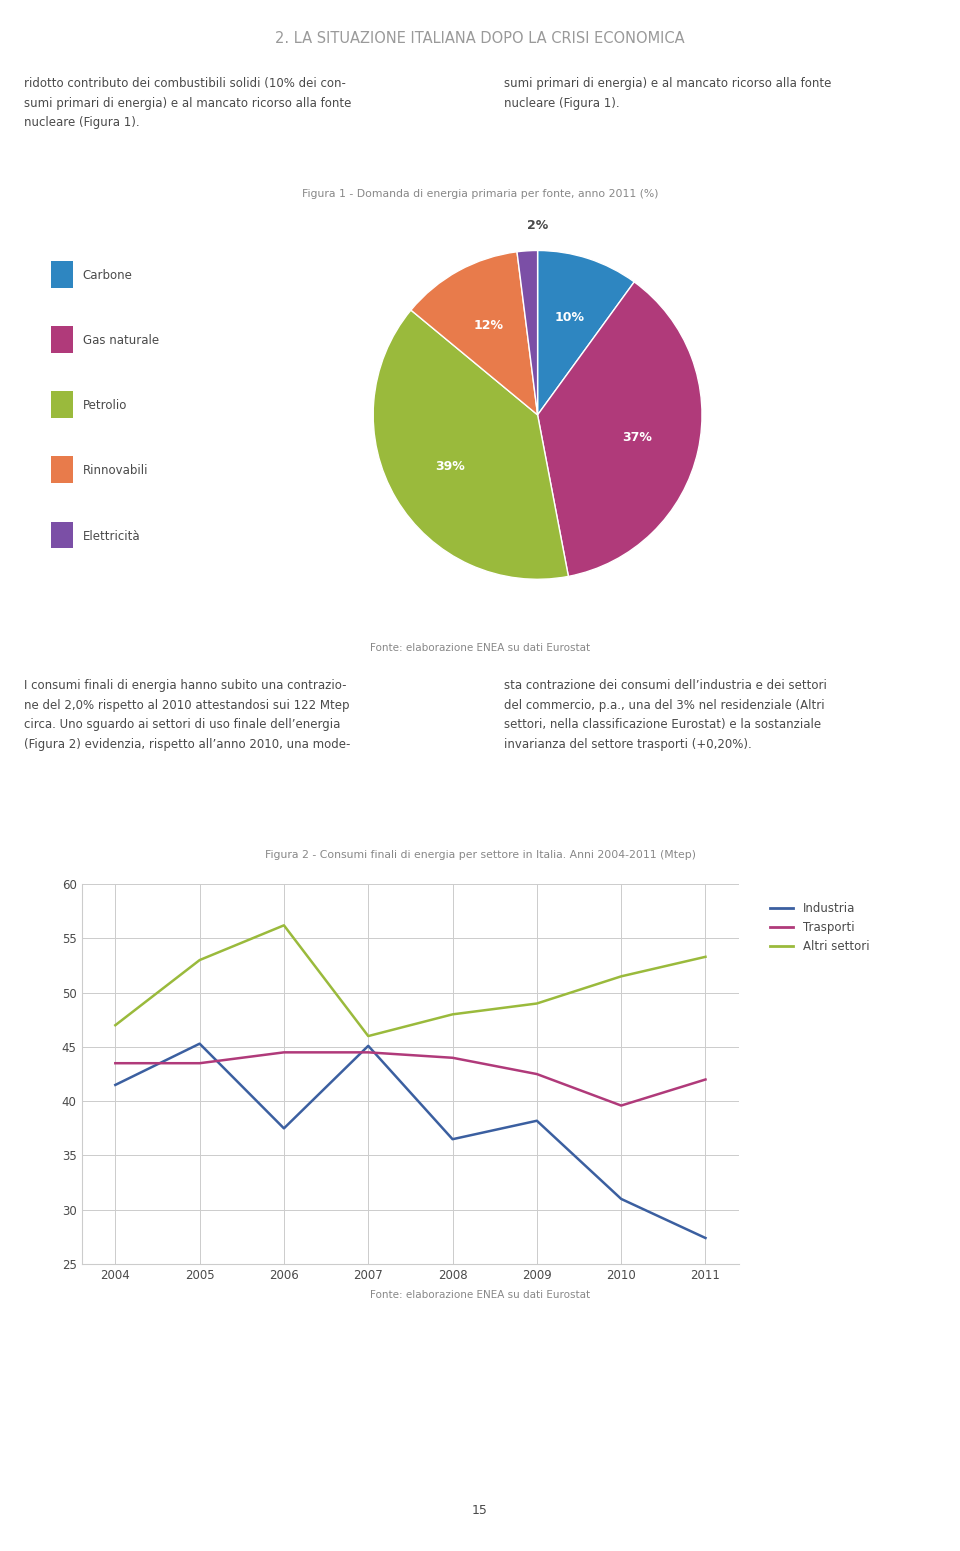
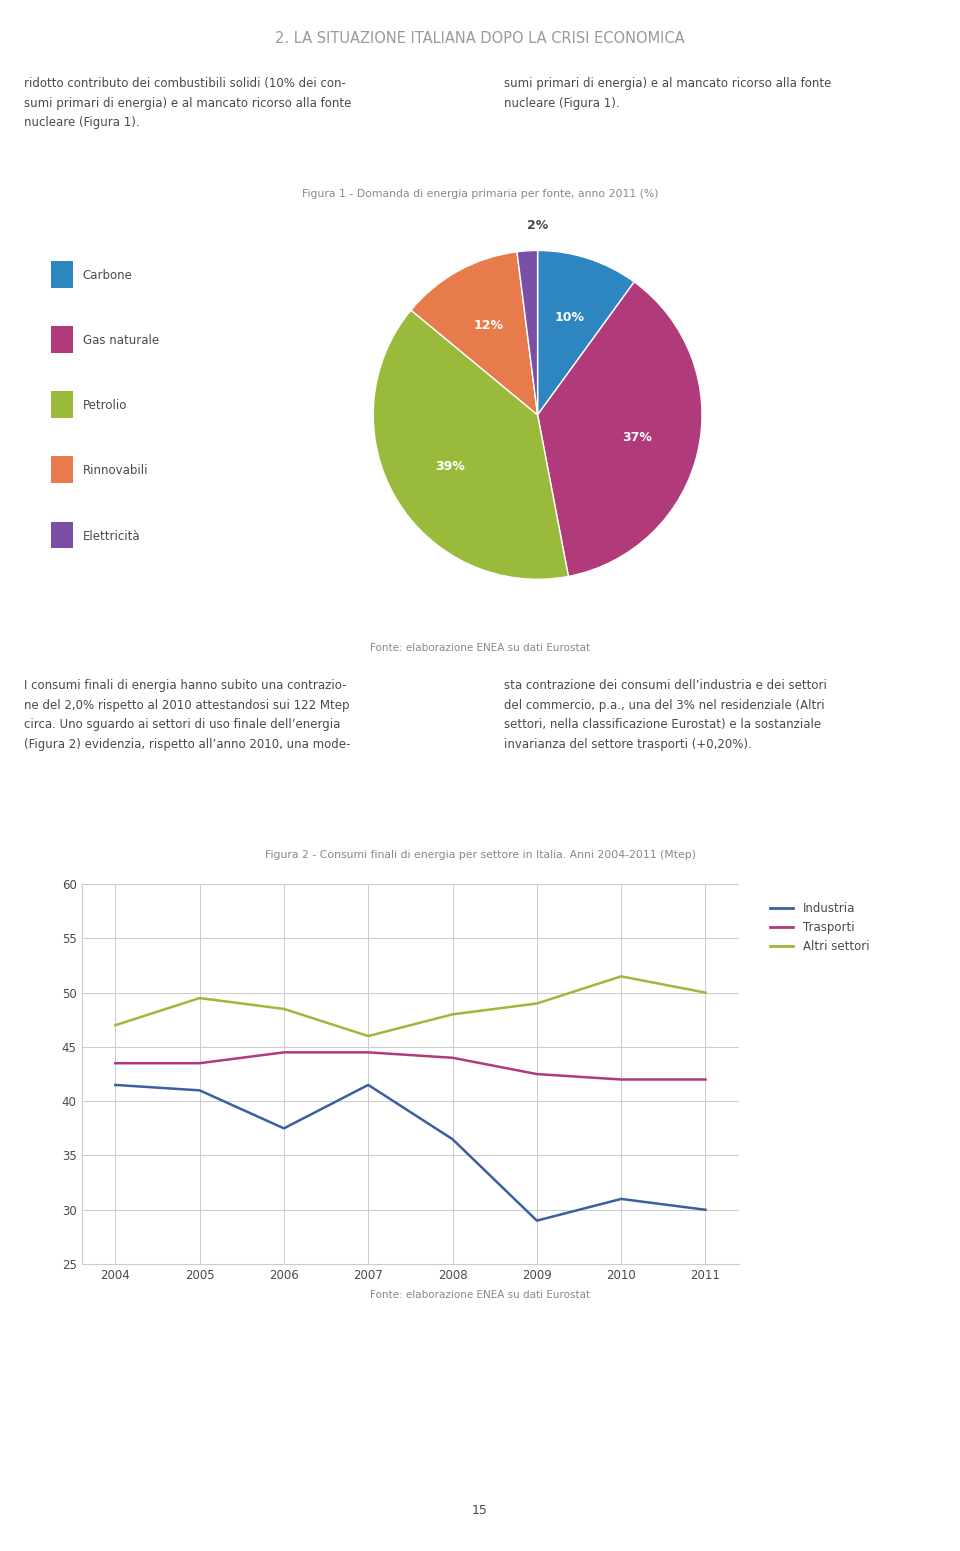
Industria/2005: 45.3 -> 41.0
Altri settori/2005: 53.0 -> 49.5
Altri settori/2006: 56.2 -> 48.5
Industria/2007: 45.1 -> 41.5
Industria/2009: 38.2 -> 29.0
Trasporti/2010: 39.6 -> 42.0
Industria/2011: 27.4 -> 30.0
Altri settori/2011: 53.3 -> 50.0
